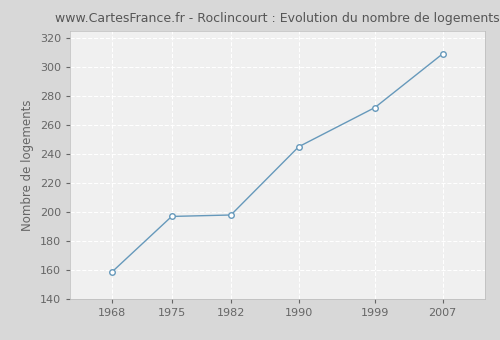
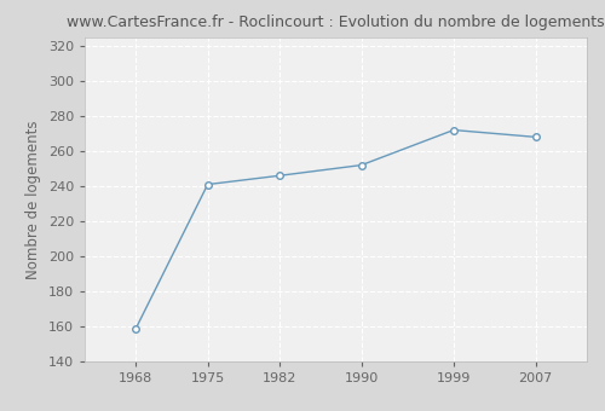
1975: 197 -> 241
1982: 198 -> 246
1990: 245 -> 252
2007: 309 -> 268
